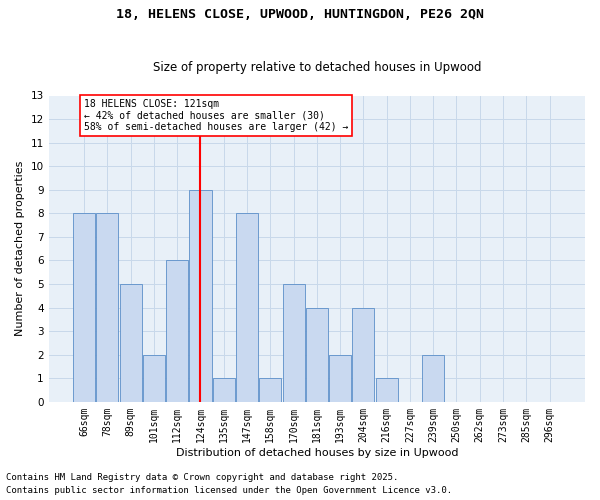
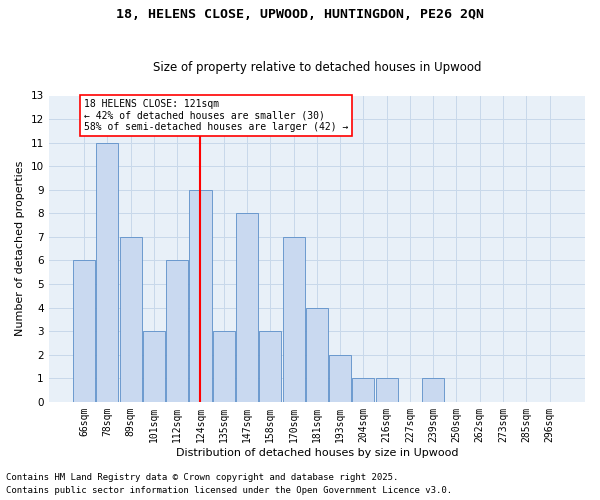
66sqm: 8 -> 6
78sqm: 8 -> 11
89sqm: 5 -> 7
101sqm: 2 -> 3
135sqm: 1 -> 3
158sqm: 1 -> 3
170sqm: 5 -> 7
204sqm: 4 -> 1
239sqm: 2 -> 1
